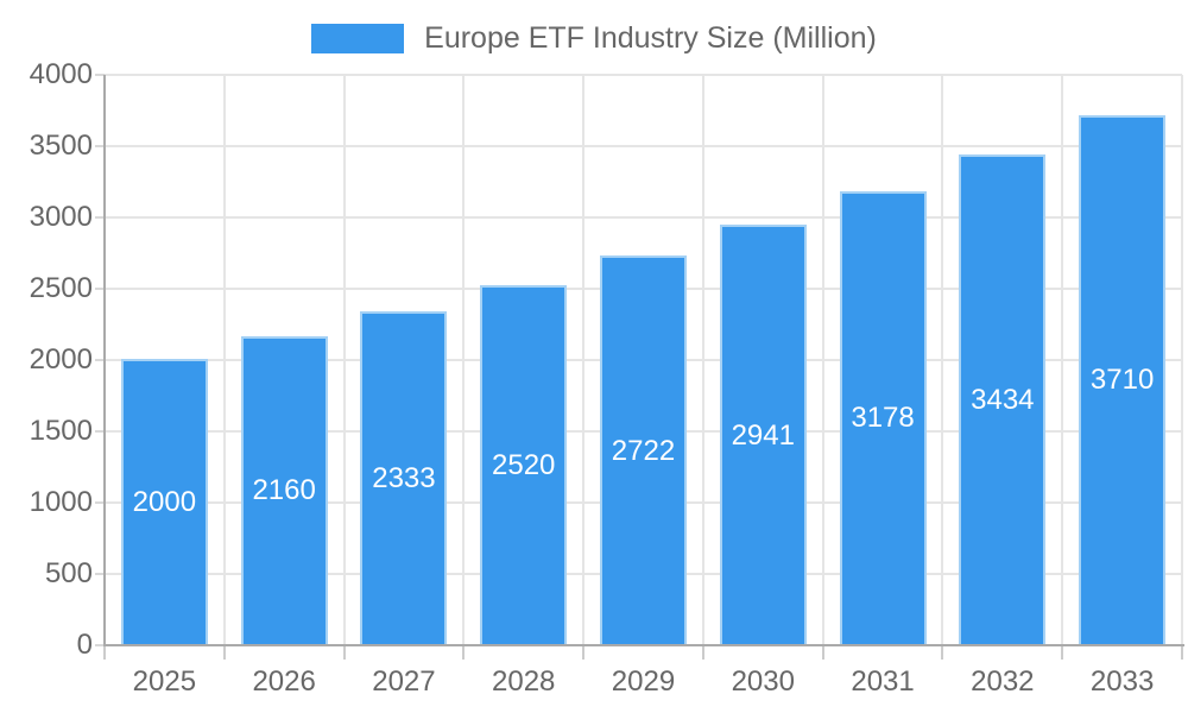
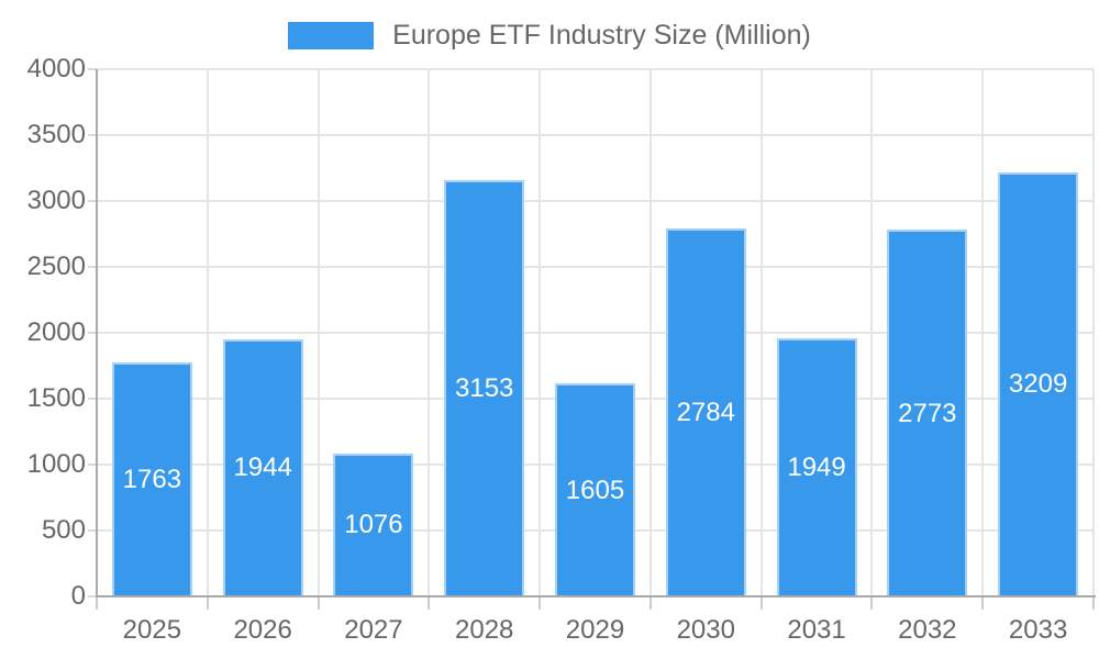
2025: 2000 -> 1763
2026: 2160 -> 1944
2027: 2333 -> 1076
2028: 2520 -> 3153
2029: 2722 -> 1605
2030: 2941 -> 2784
2031: 3178 -> 1949
2032: 3434 -> 2773
2033: 3710 -> 3209
